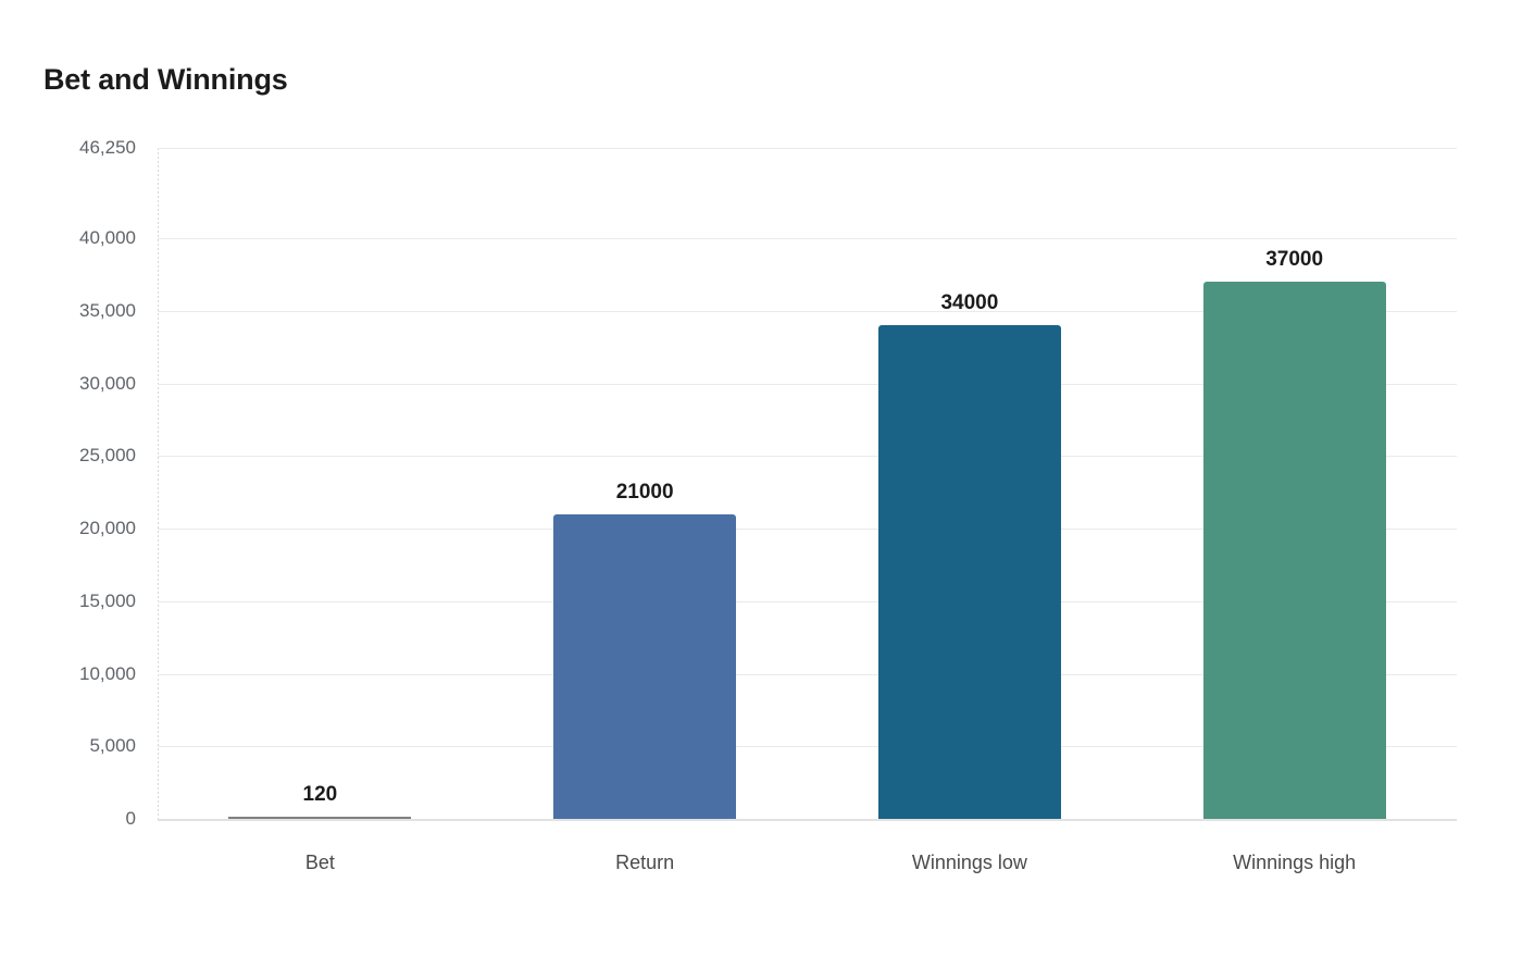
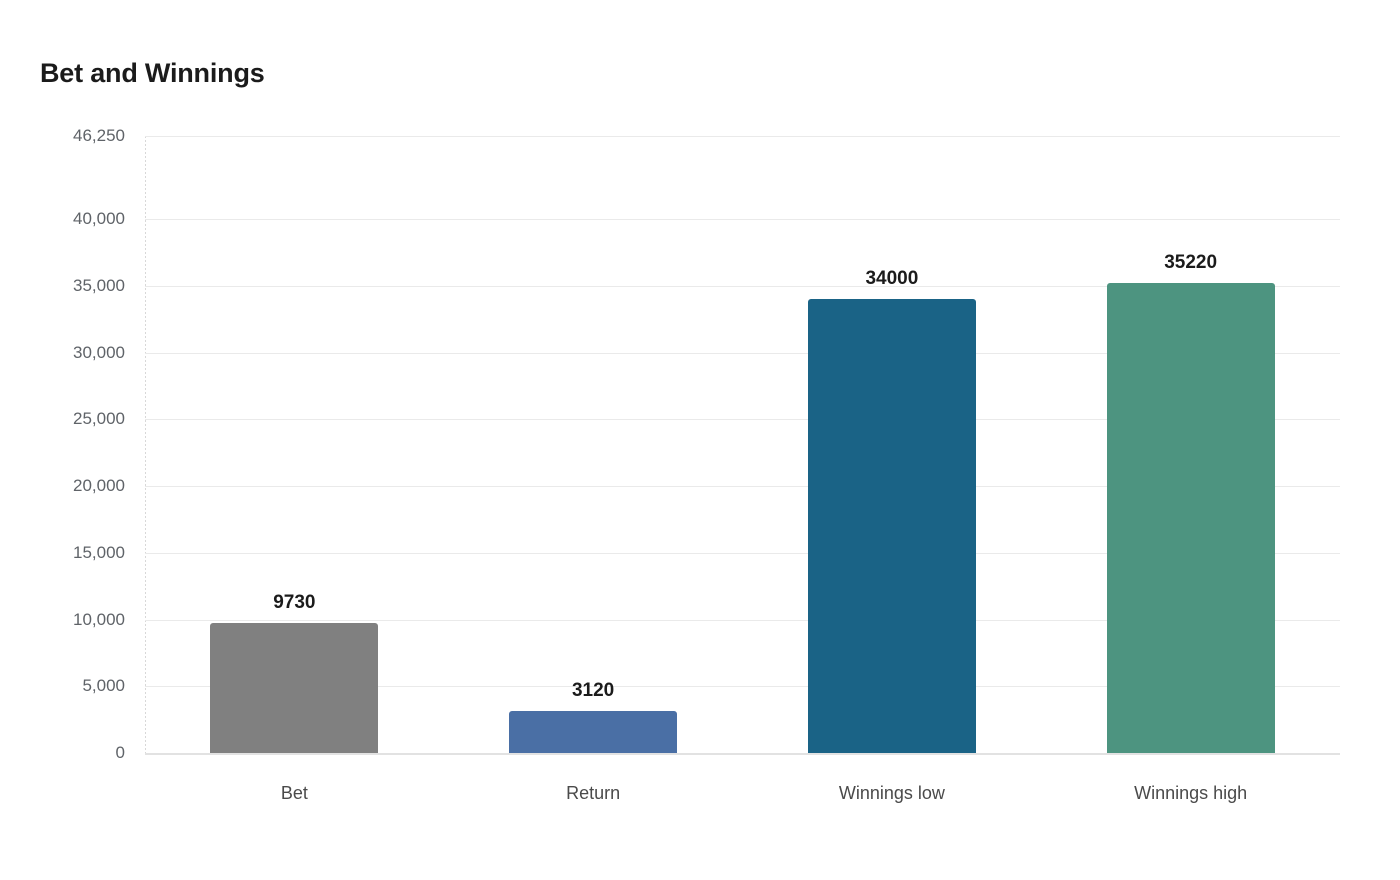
Bet: 120 -> 9730
Return: 21000 -> 3120
Winnings high: 37000 -> 35220
